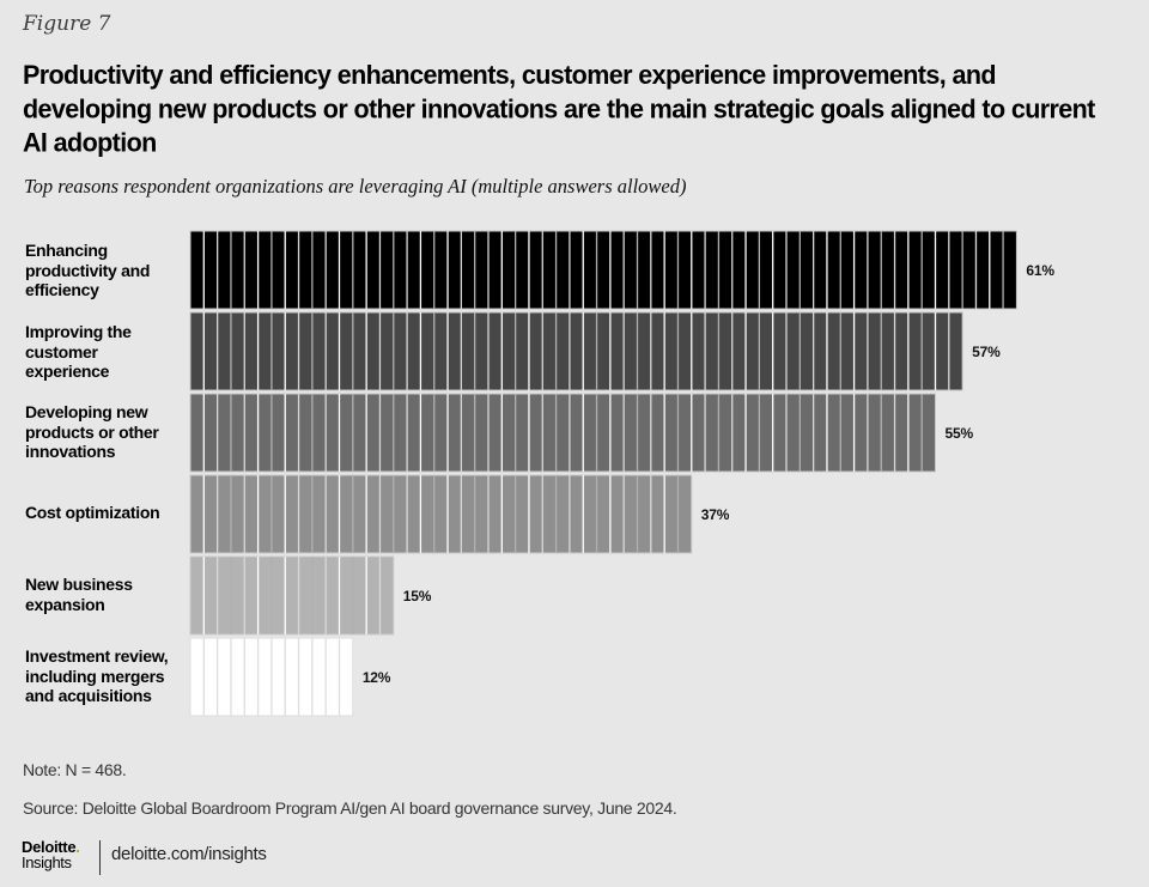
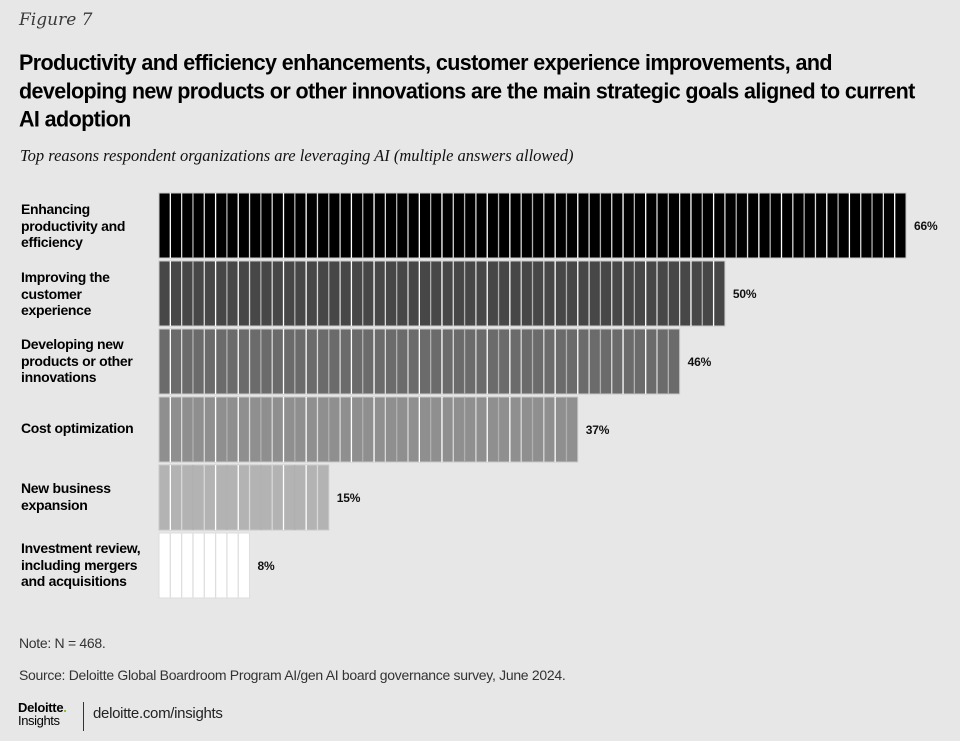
Enhancing productivity and efficiency: 61% -> 66%
Improving the customer experience: 57% -> 50%
Developing new products or other innovations: 55% -> 46%
Investment review, including mergers and acquisitions: 12% -> 8%
